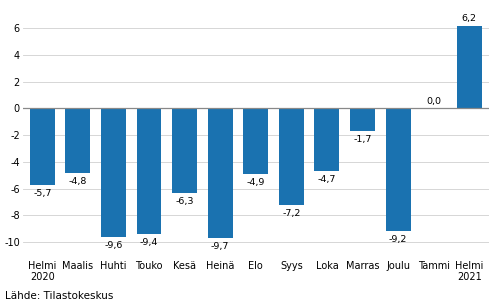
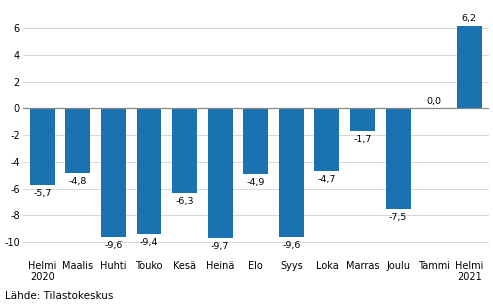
Syys: -7,2 -> -9,6
Joulu: -9,2 -> -7,5
